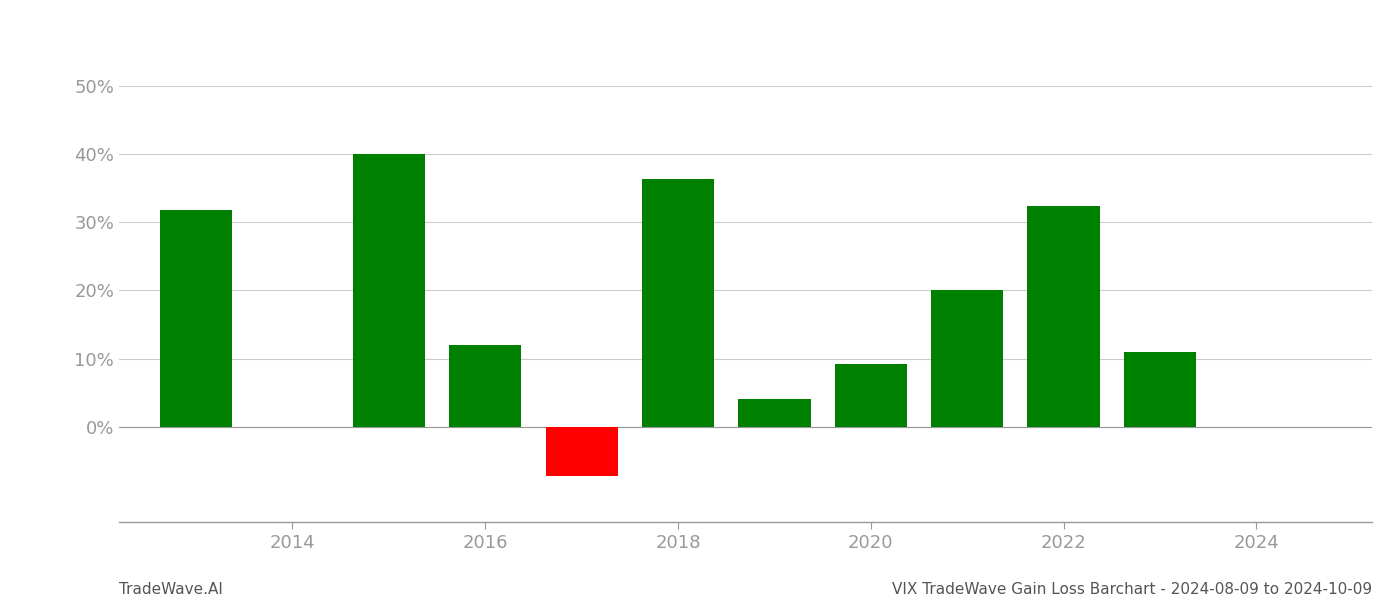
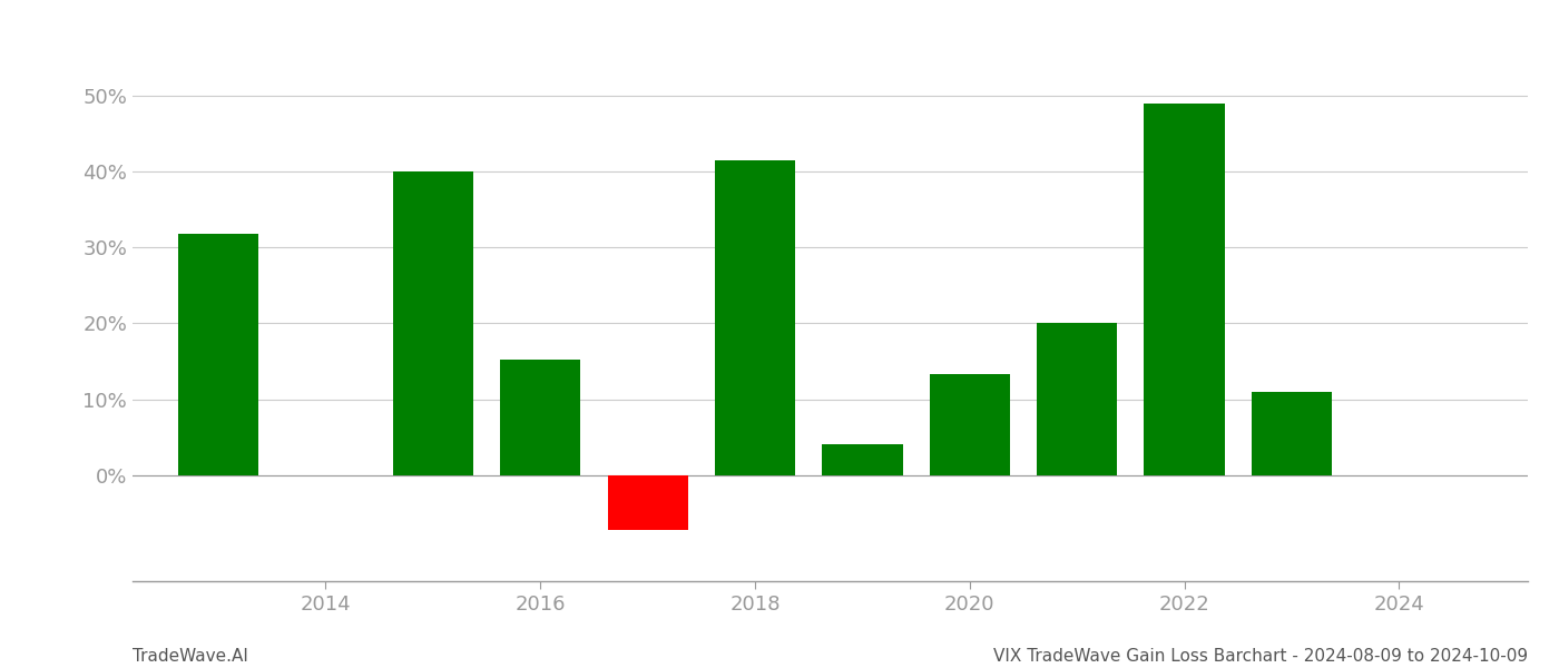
2016: 12.0% -> 15.2%
2018: 36.4% -> 41.5%
2020: 9.2% -> 13.3%
2022: 32.4% -> 49.0%
